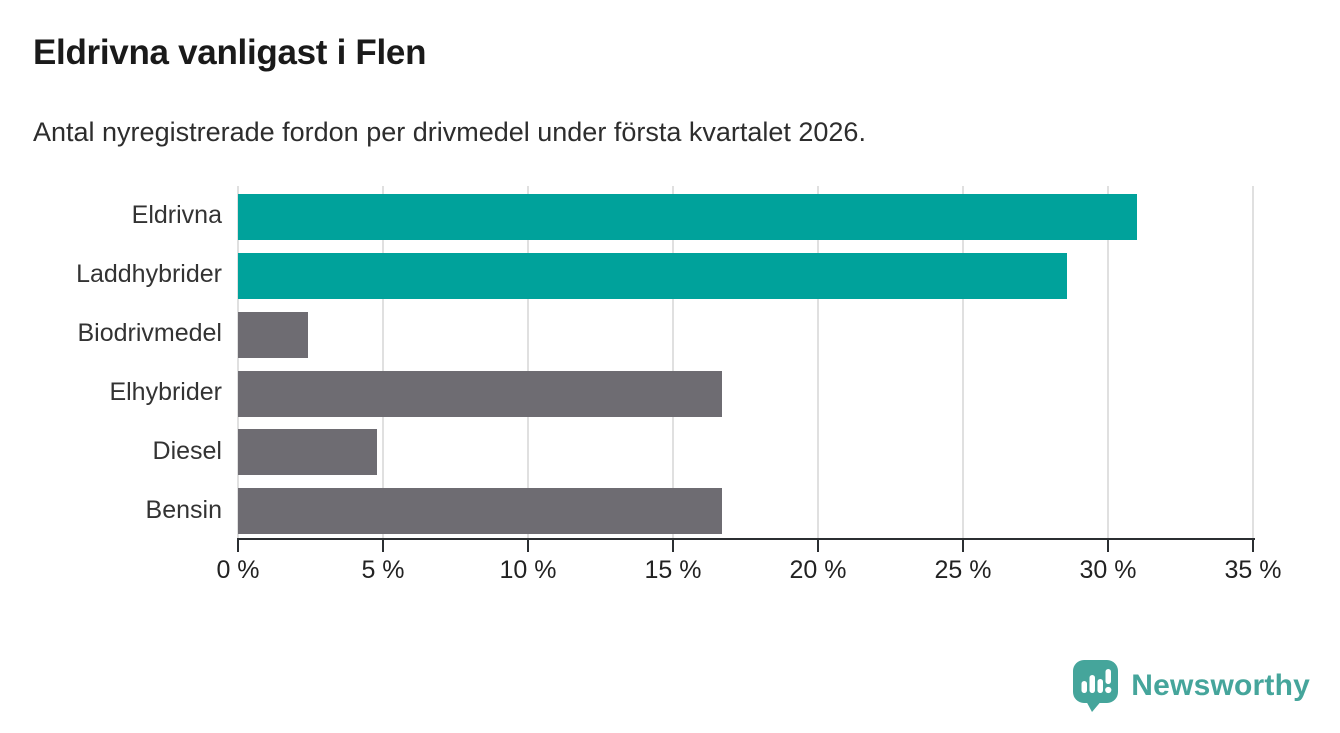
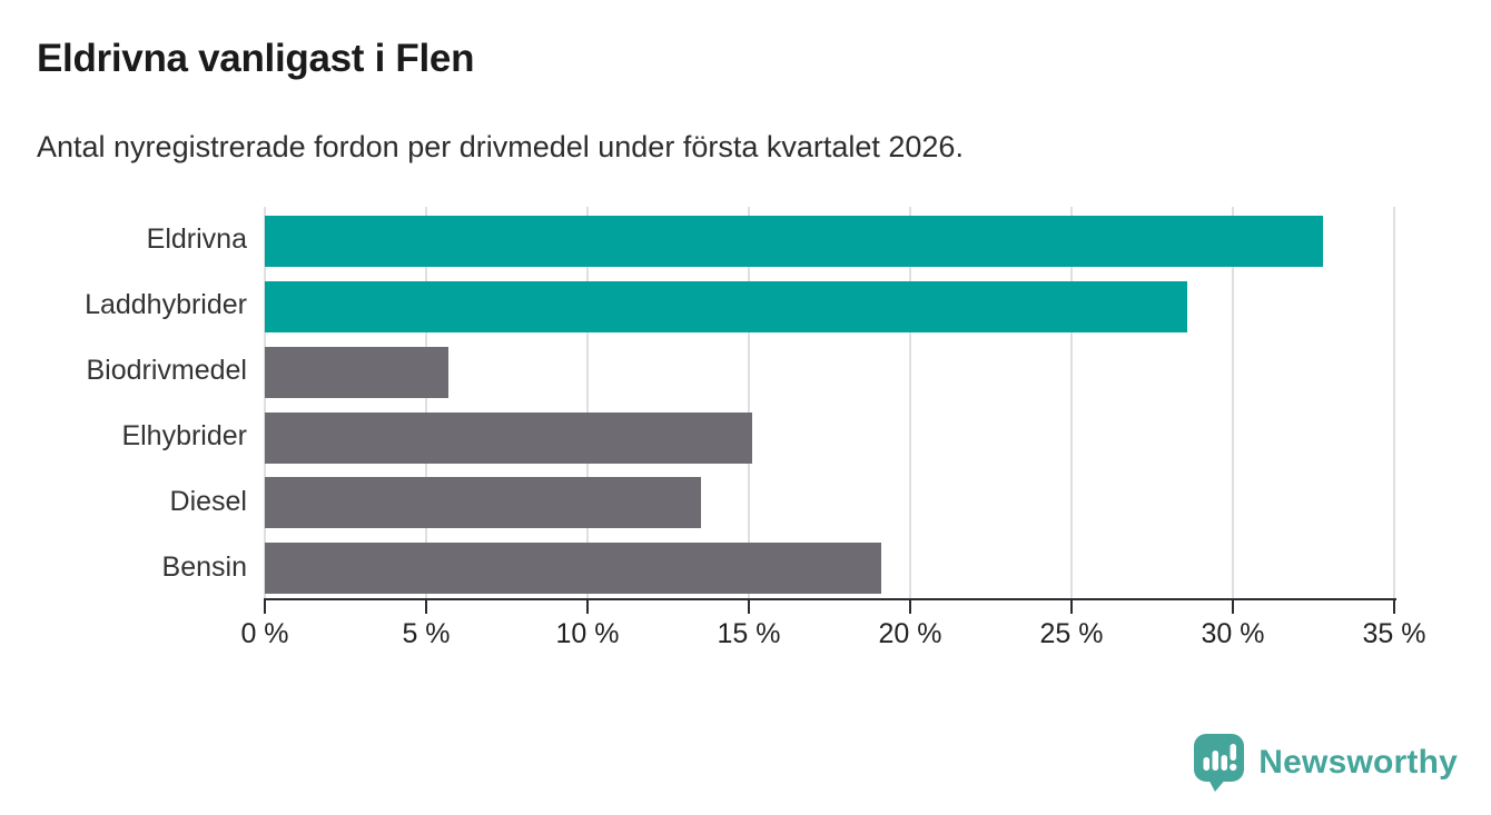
Eldrivna: 31.0% -> 32.8%
Biodrivmedel: 2.4% -> 5.7%
Elhybrider: 16.7% -> 15.1%
Diesel: 4.8% -> 13.5%
Bensin: 16.7% -> 19.1%
